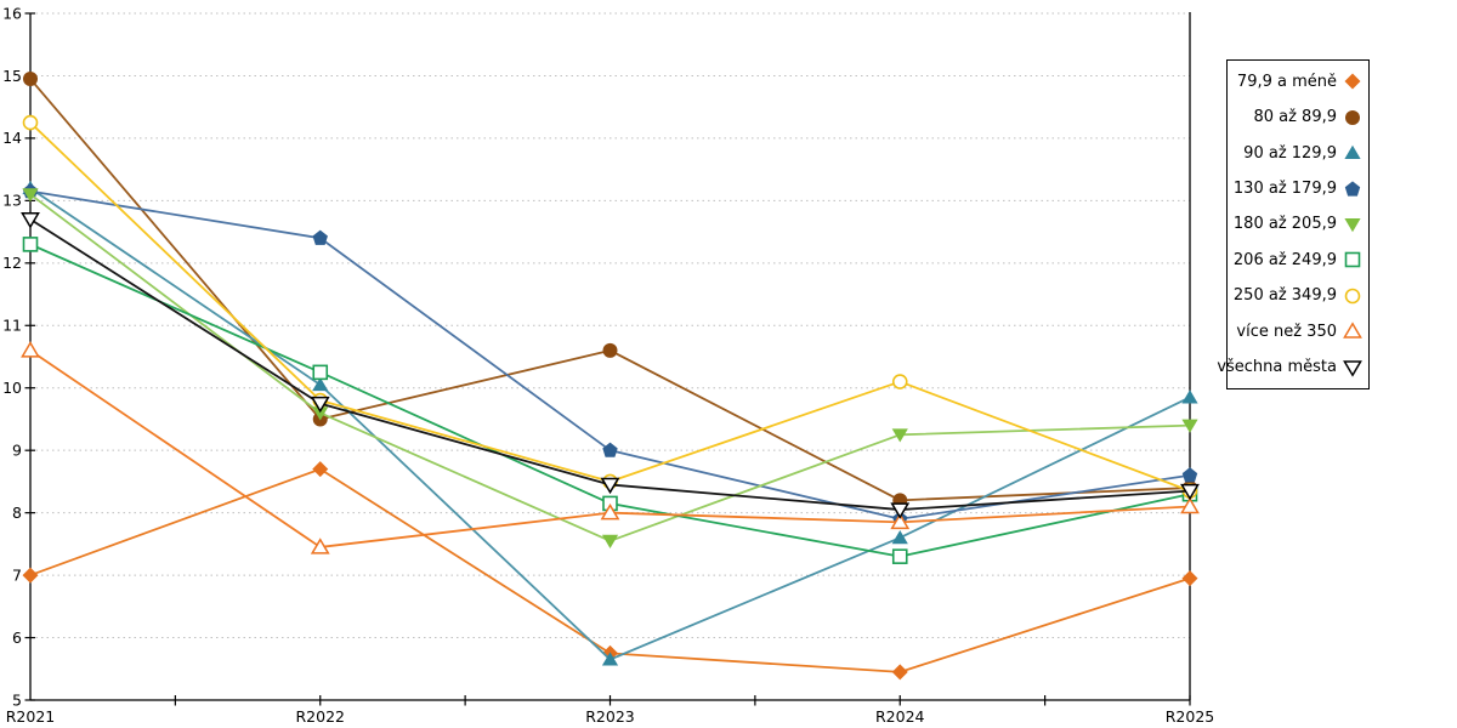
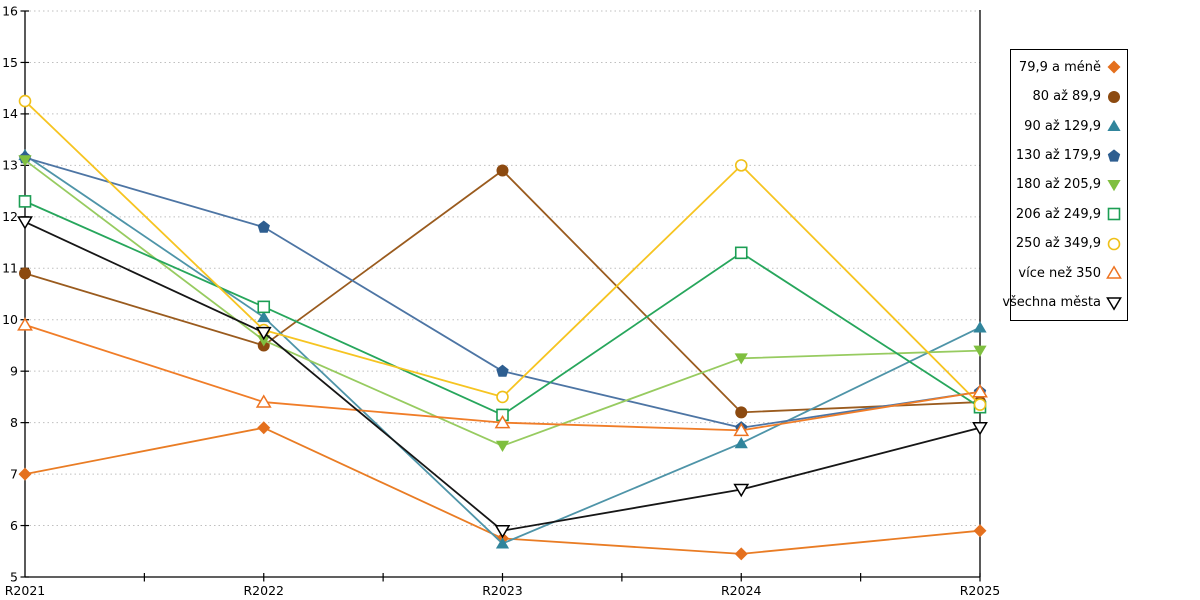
80 až 89,9/R2021: 14.9 -> 10.9
více než 350/R2021: 10.6 -> 9.9
všechna města/R2021: 12.7 -> 11.9
79,9 a méně/R2022: 8.7 -> 7.9
130 až 179,9/R2022: 12.4 -> 11.8
více než 350/R2022: 7.5 -> 8.4
80 až 89,9/R2023: 10.6 -> 12.9
všechna města/R2023: 8.4 -> 5.9
206 až 249,9/R2024: 7.3 -> 11.3
250 až 349,9/R2024: 10.1 -> 13.0
všechna města/R2024: 8.1 -> 6.7
79,9 a méně/R2025: 7.0 -> 5.9
více než 350/R2025: 8.1 -> 8.6
všechna města/R2025: 8.3 -> 7.9
